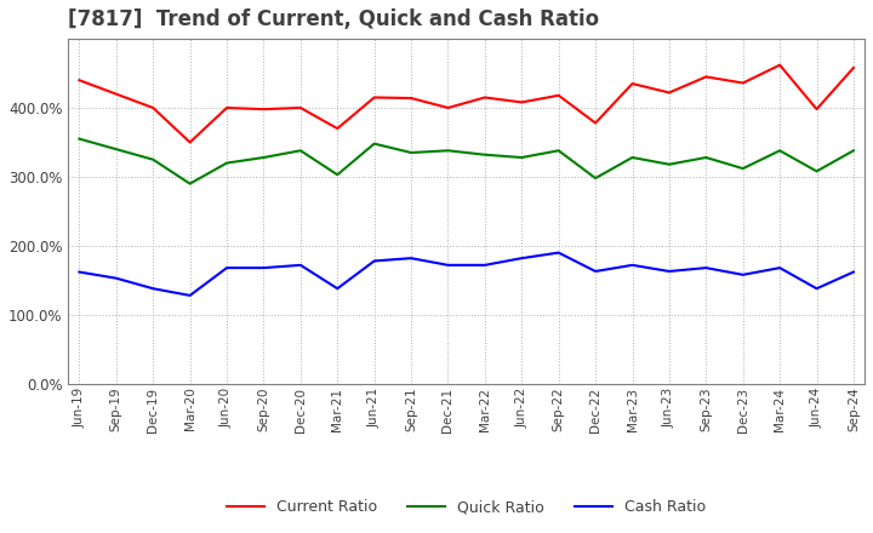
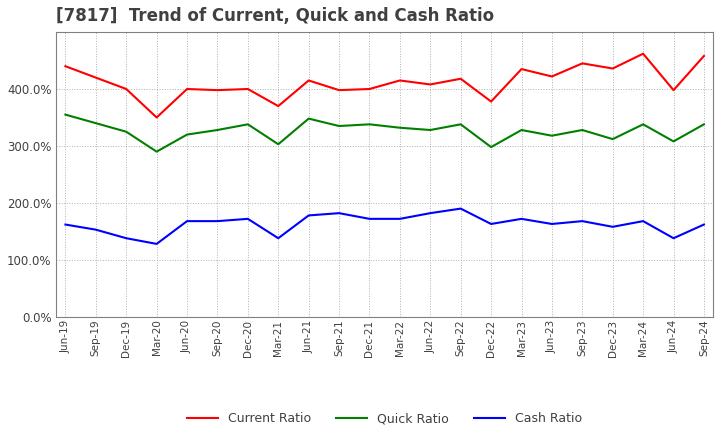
Current Ratio/Sep-21: 414% -> 398%
